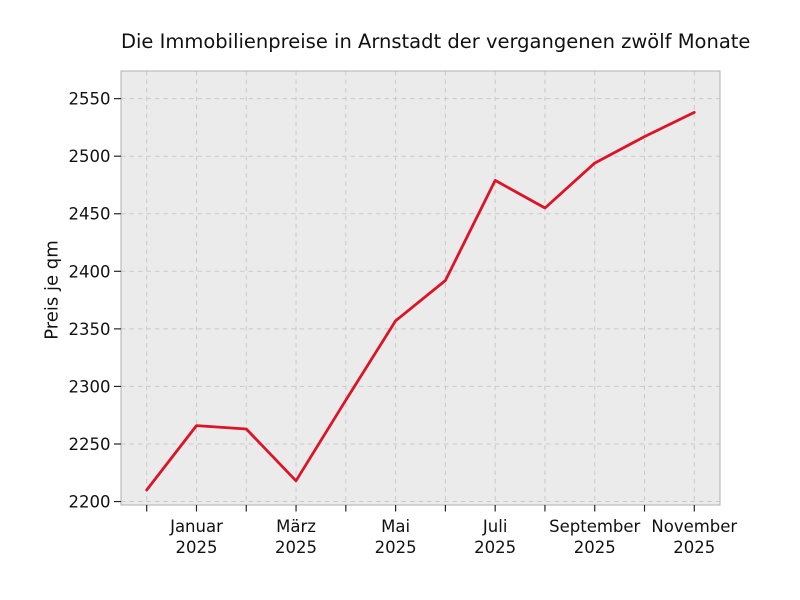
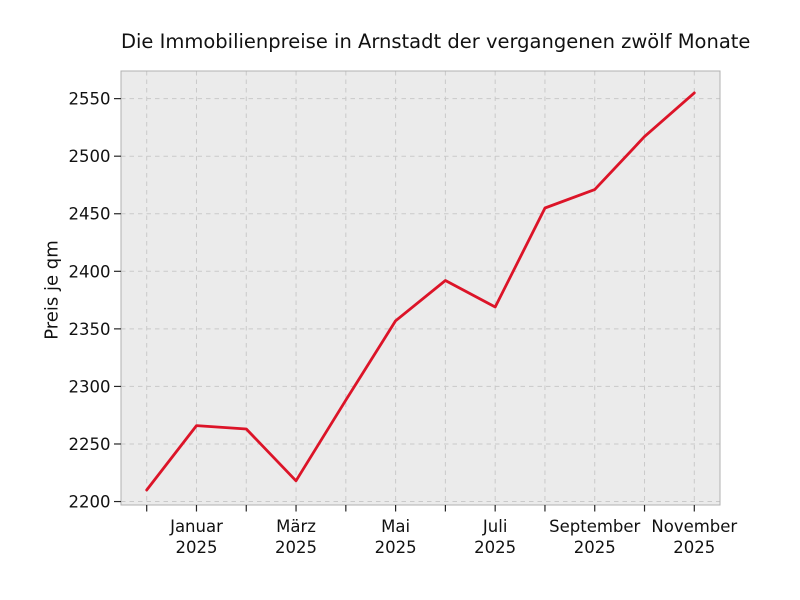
Juli 2025: 2479 -> 2369
September 2025: 2494 -> 2471
November 2025: 2538 -> 2555
